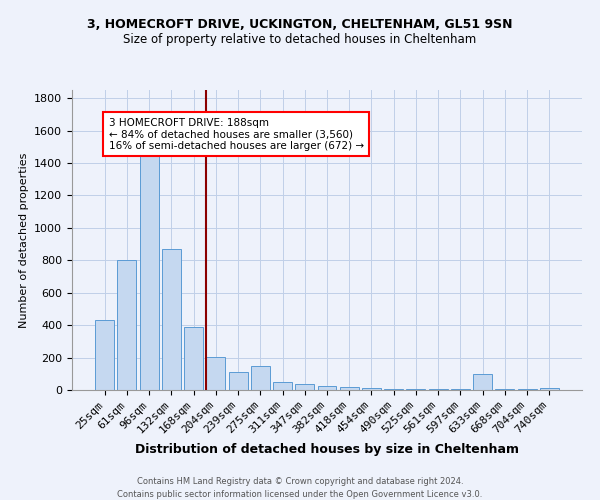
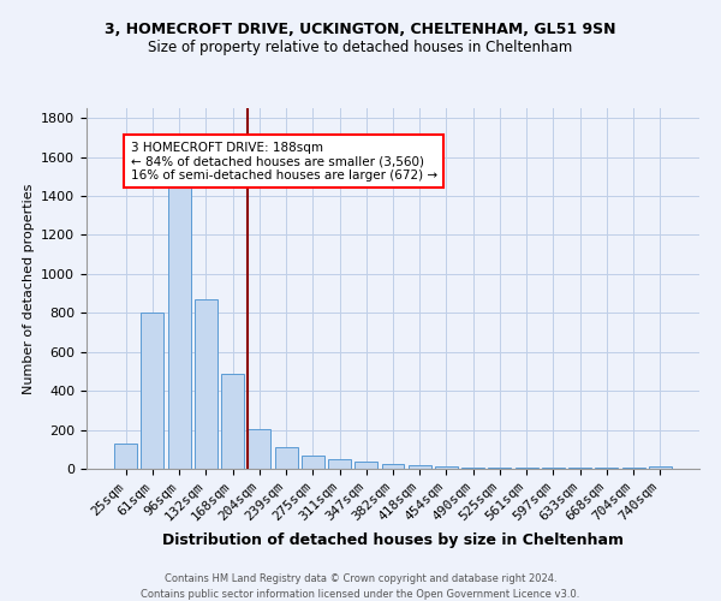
25sqm: 430 -> 130
168sqm: 390 -> 490
275sqm: 150 -> 70
633sqm: 100 -> 0
